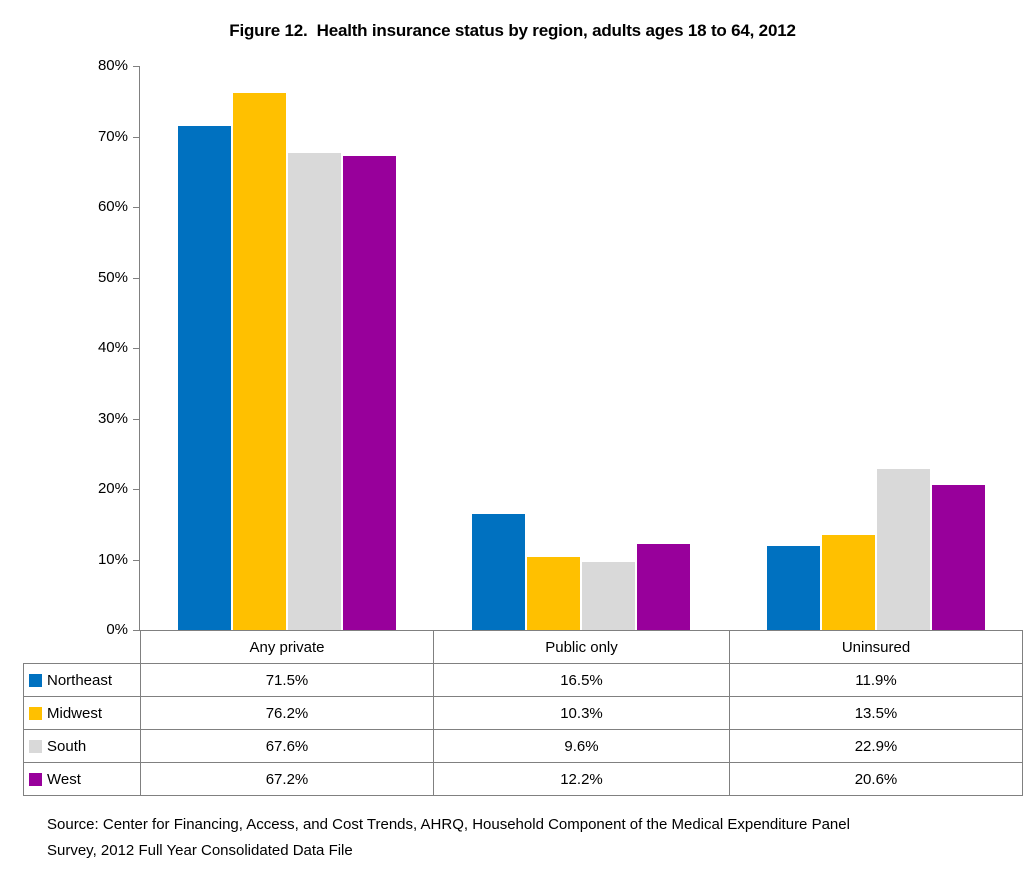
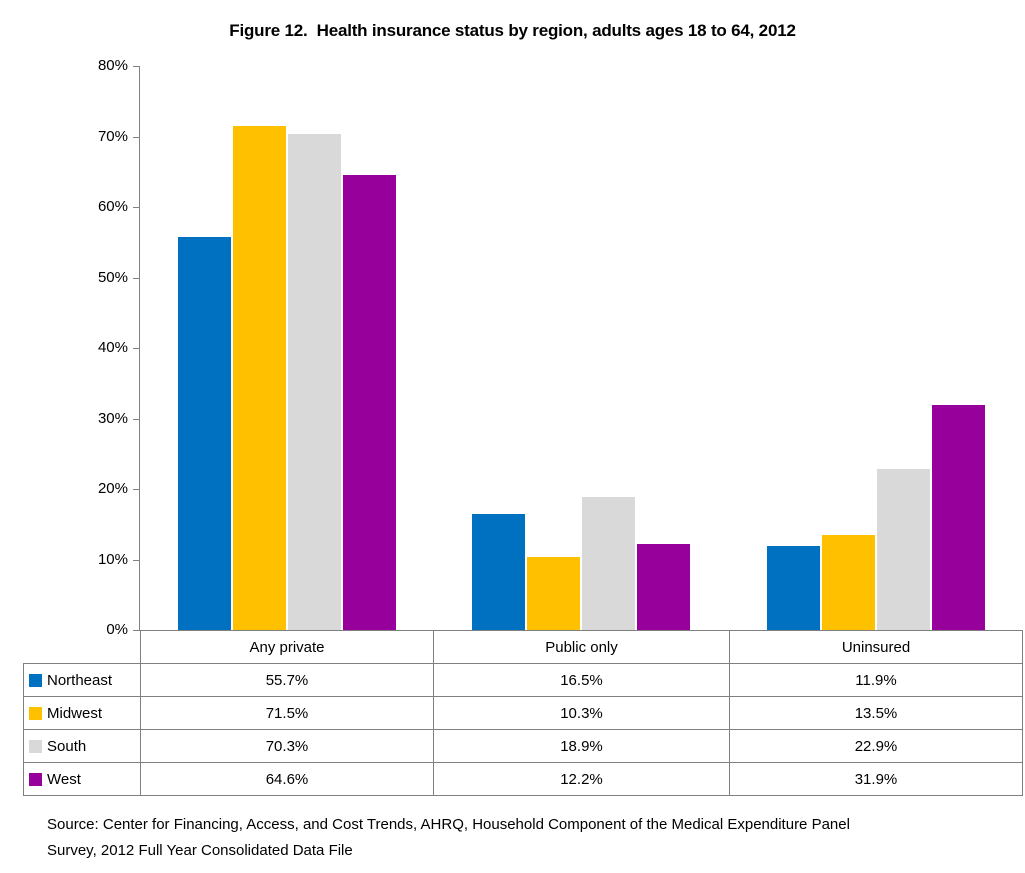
Northeast/Any private: 71.5% -> 55.7%
Midwest/Any private: 76.2% -> 71.5%
South/Any private: 67.6% -> 70.3%
West/Any private: 67.2% -> 64.6%
South/Public only: 9.6% -> 18.9%
West/Uninsured: 20.6% -> 31.9%
